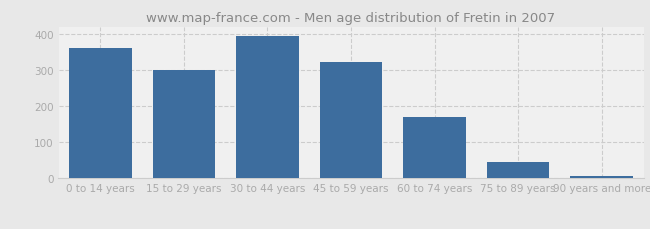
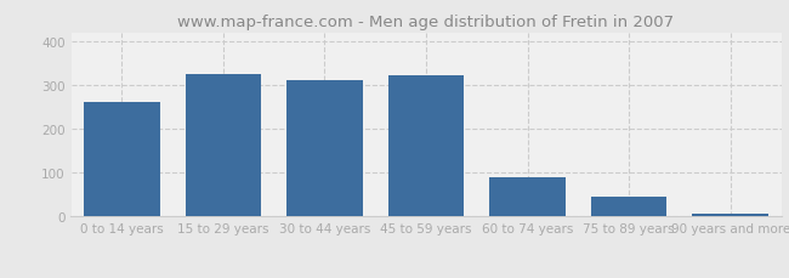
0 to 14 years: 362 -> 260
15 to 29 years: 300 -> 325
30 to 44 years: 393 -> 310
60 to 74 years: 170 -> 90
